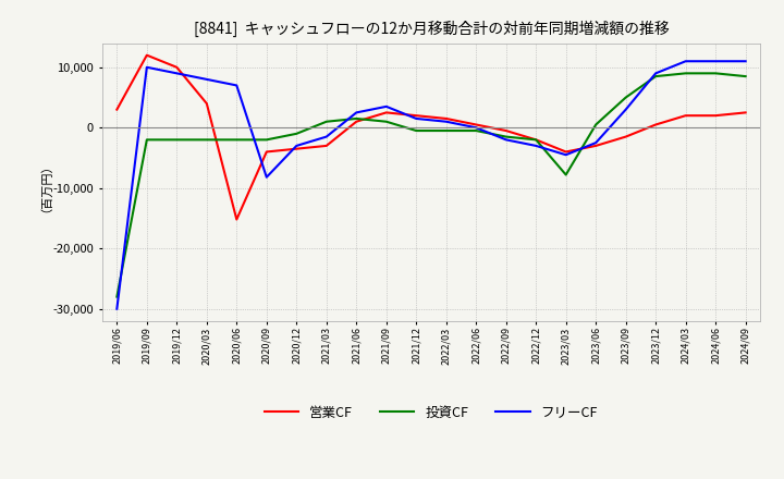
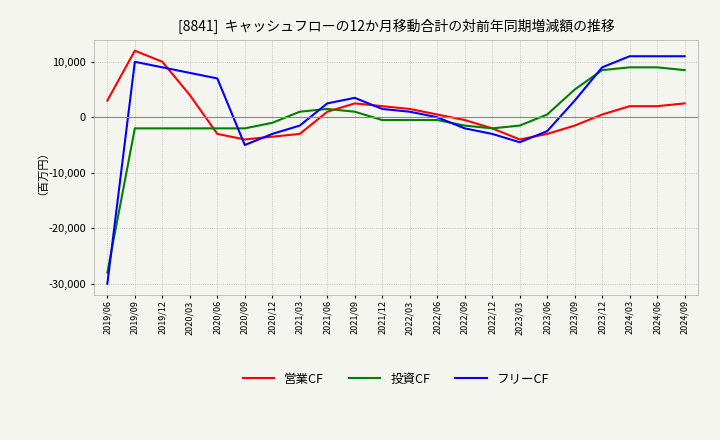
営業CF/2020/06: -15,200 -> -3,000
フリーCF/2020/09: -8,200 -> -5,000
投資CF/2023/03: -7,800 -> -1,500
